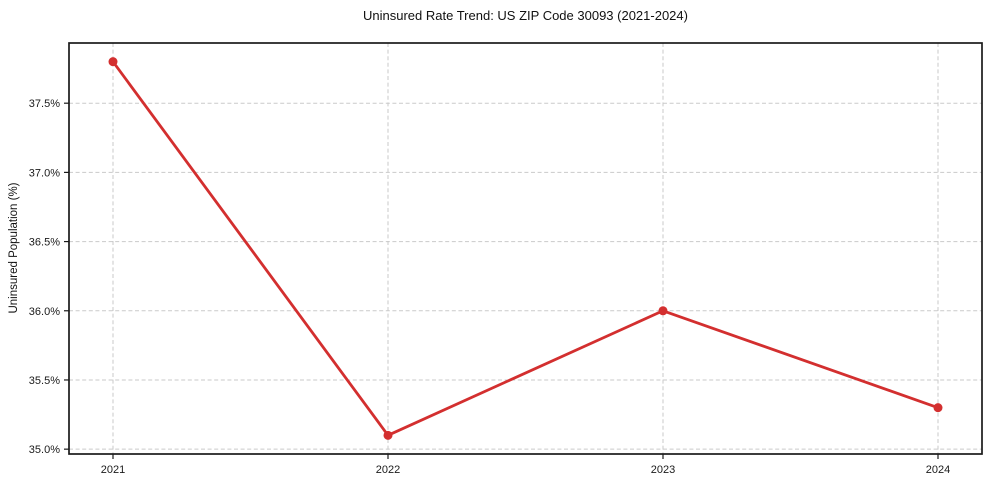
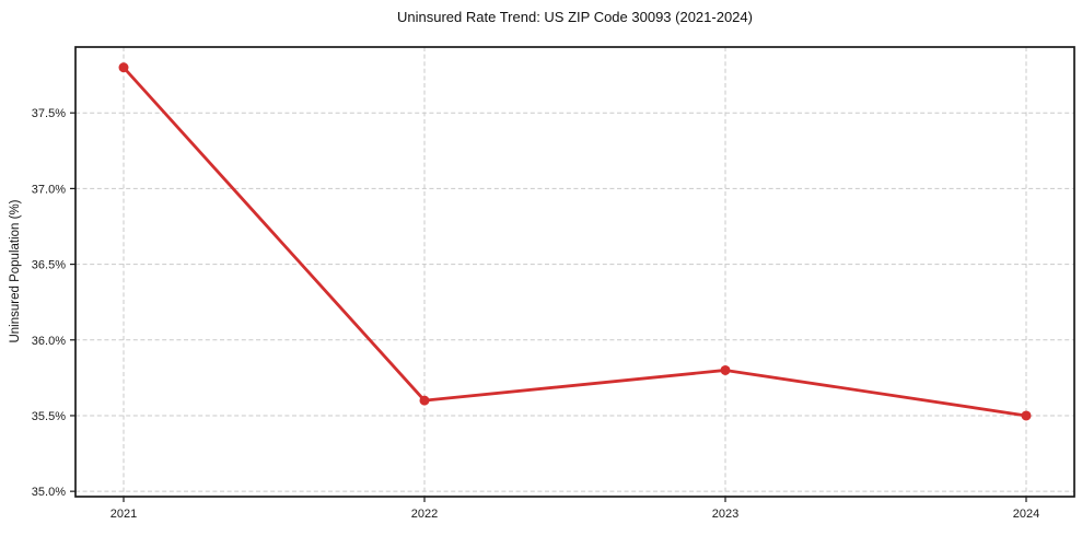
2022: 35.1% -> 35.6%
2023: 36.0% -> 35.8%
2024: 35.3% -> 35.5%
